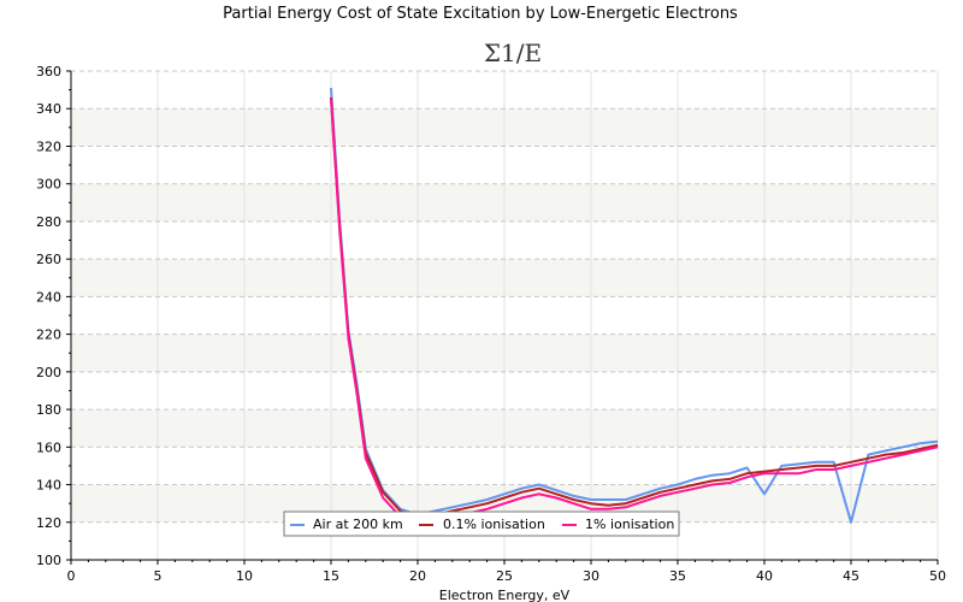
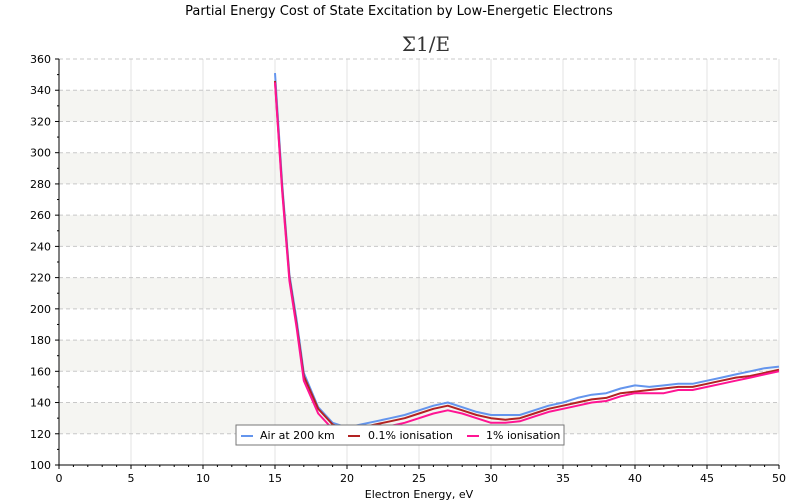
Air at 200 km/40: 135 -> 151
Air at 200 km/45: 120 -> 154
